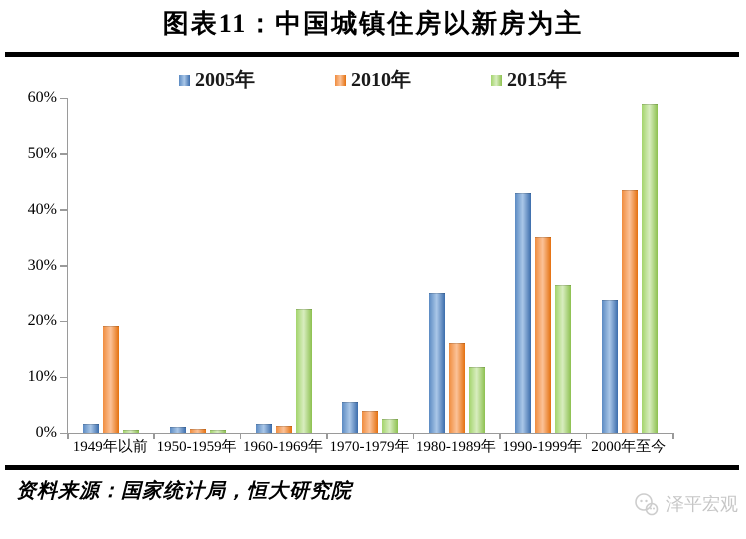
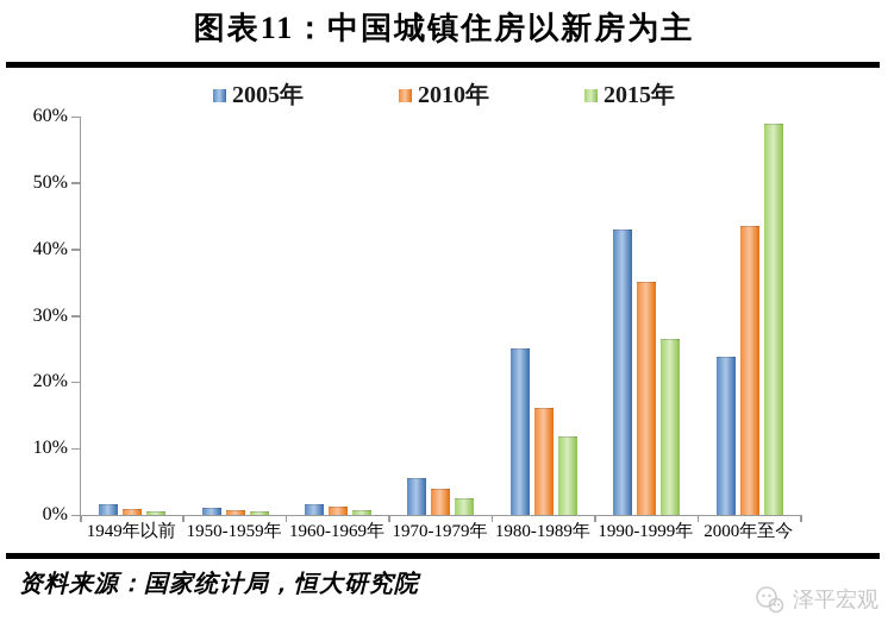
2010年/1949年以前: 19% -> 1%
2015年/1960-1969年: 22% -> 1%
